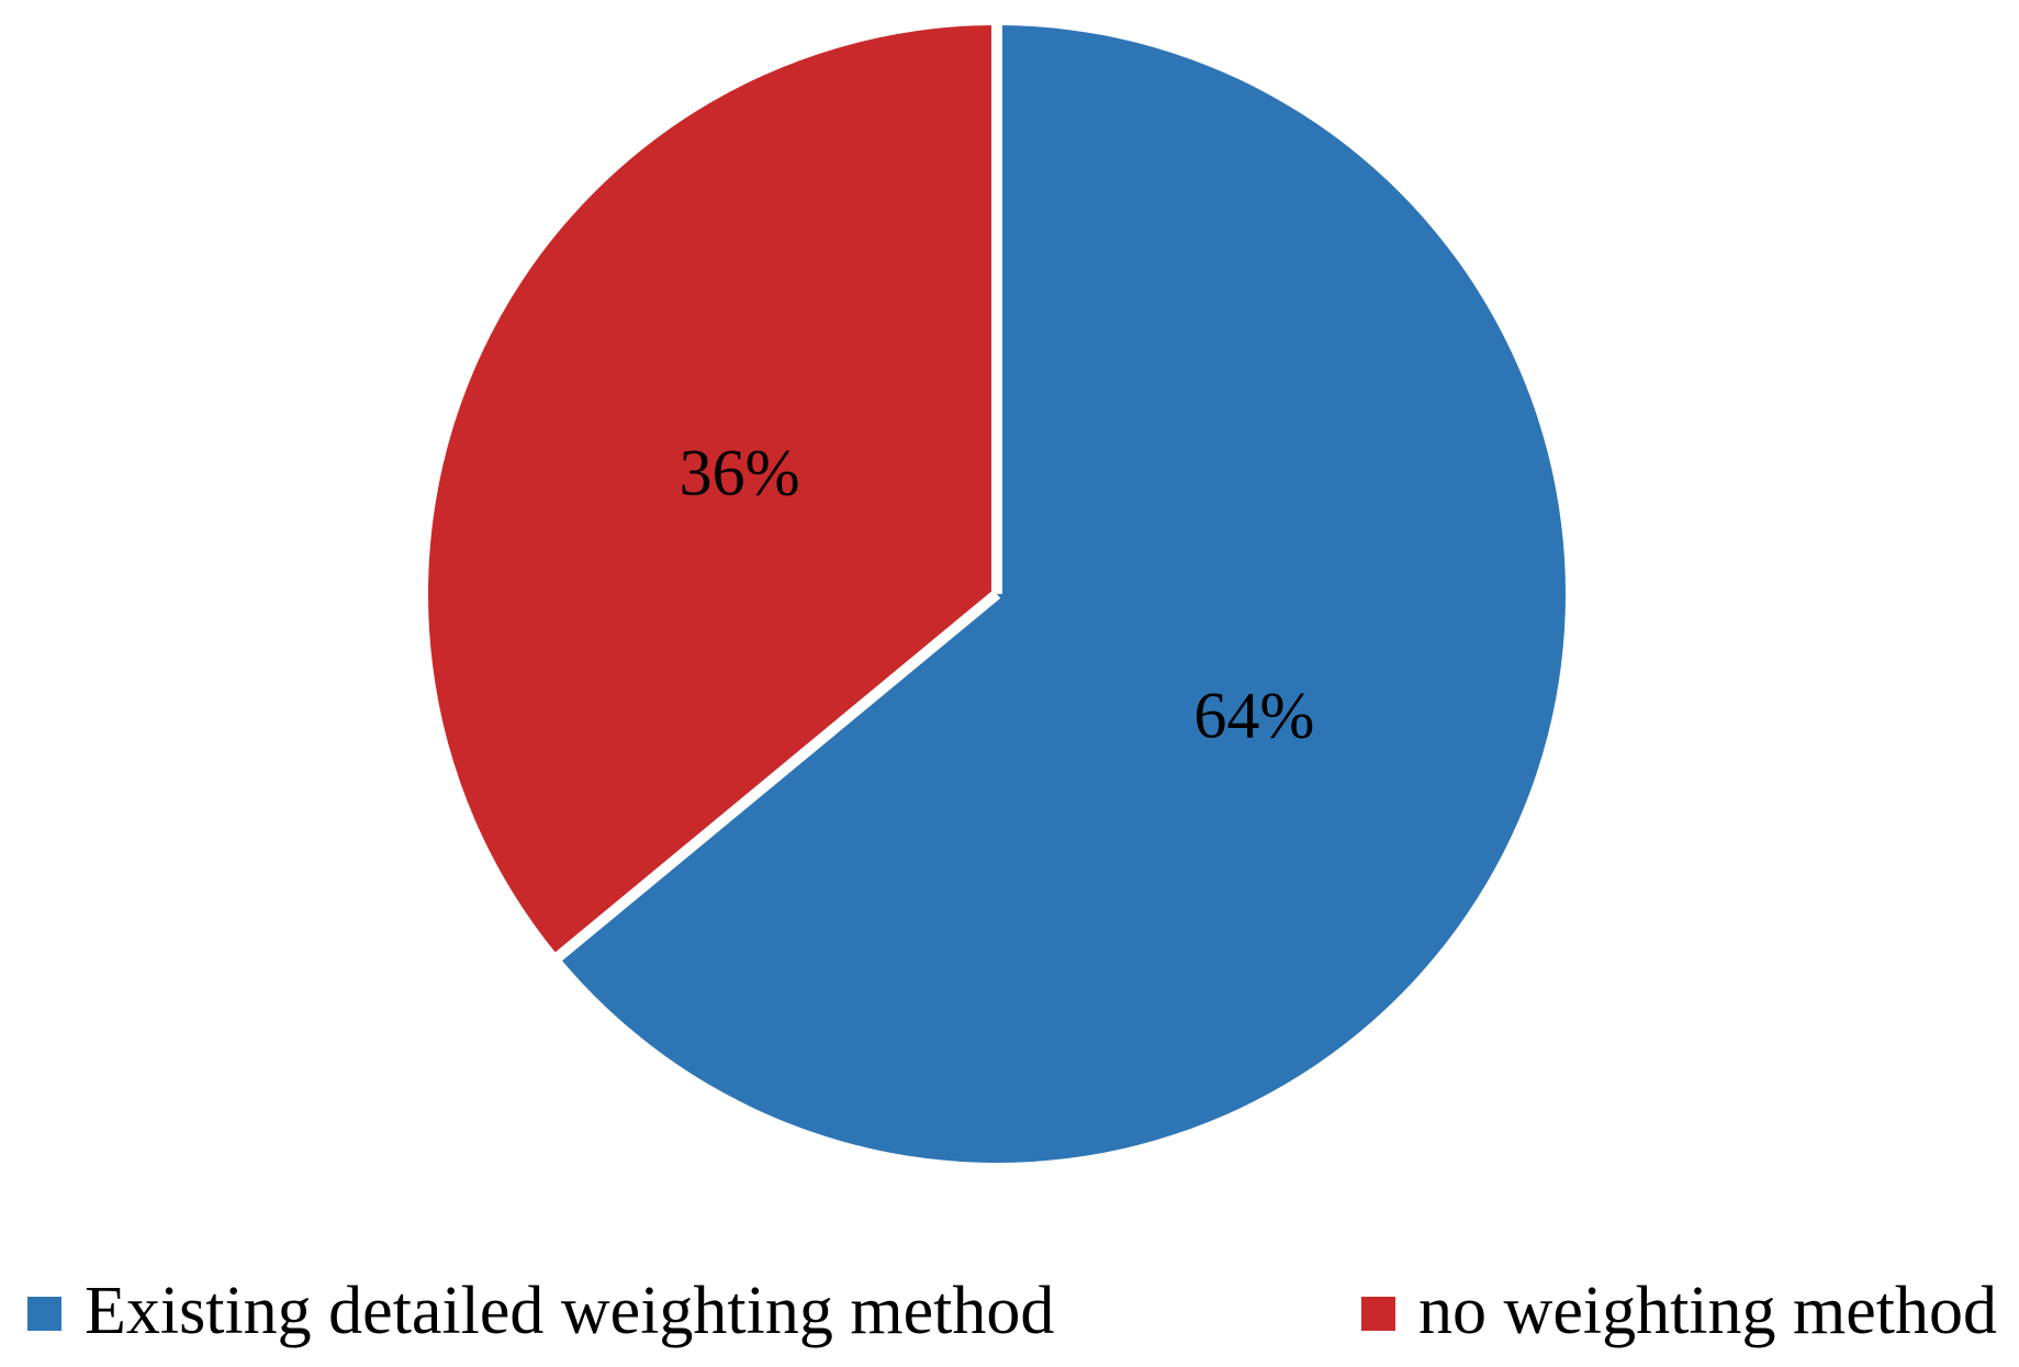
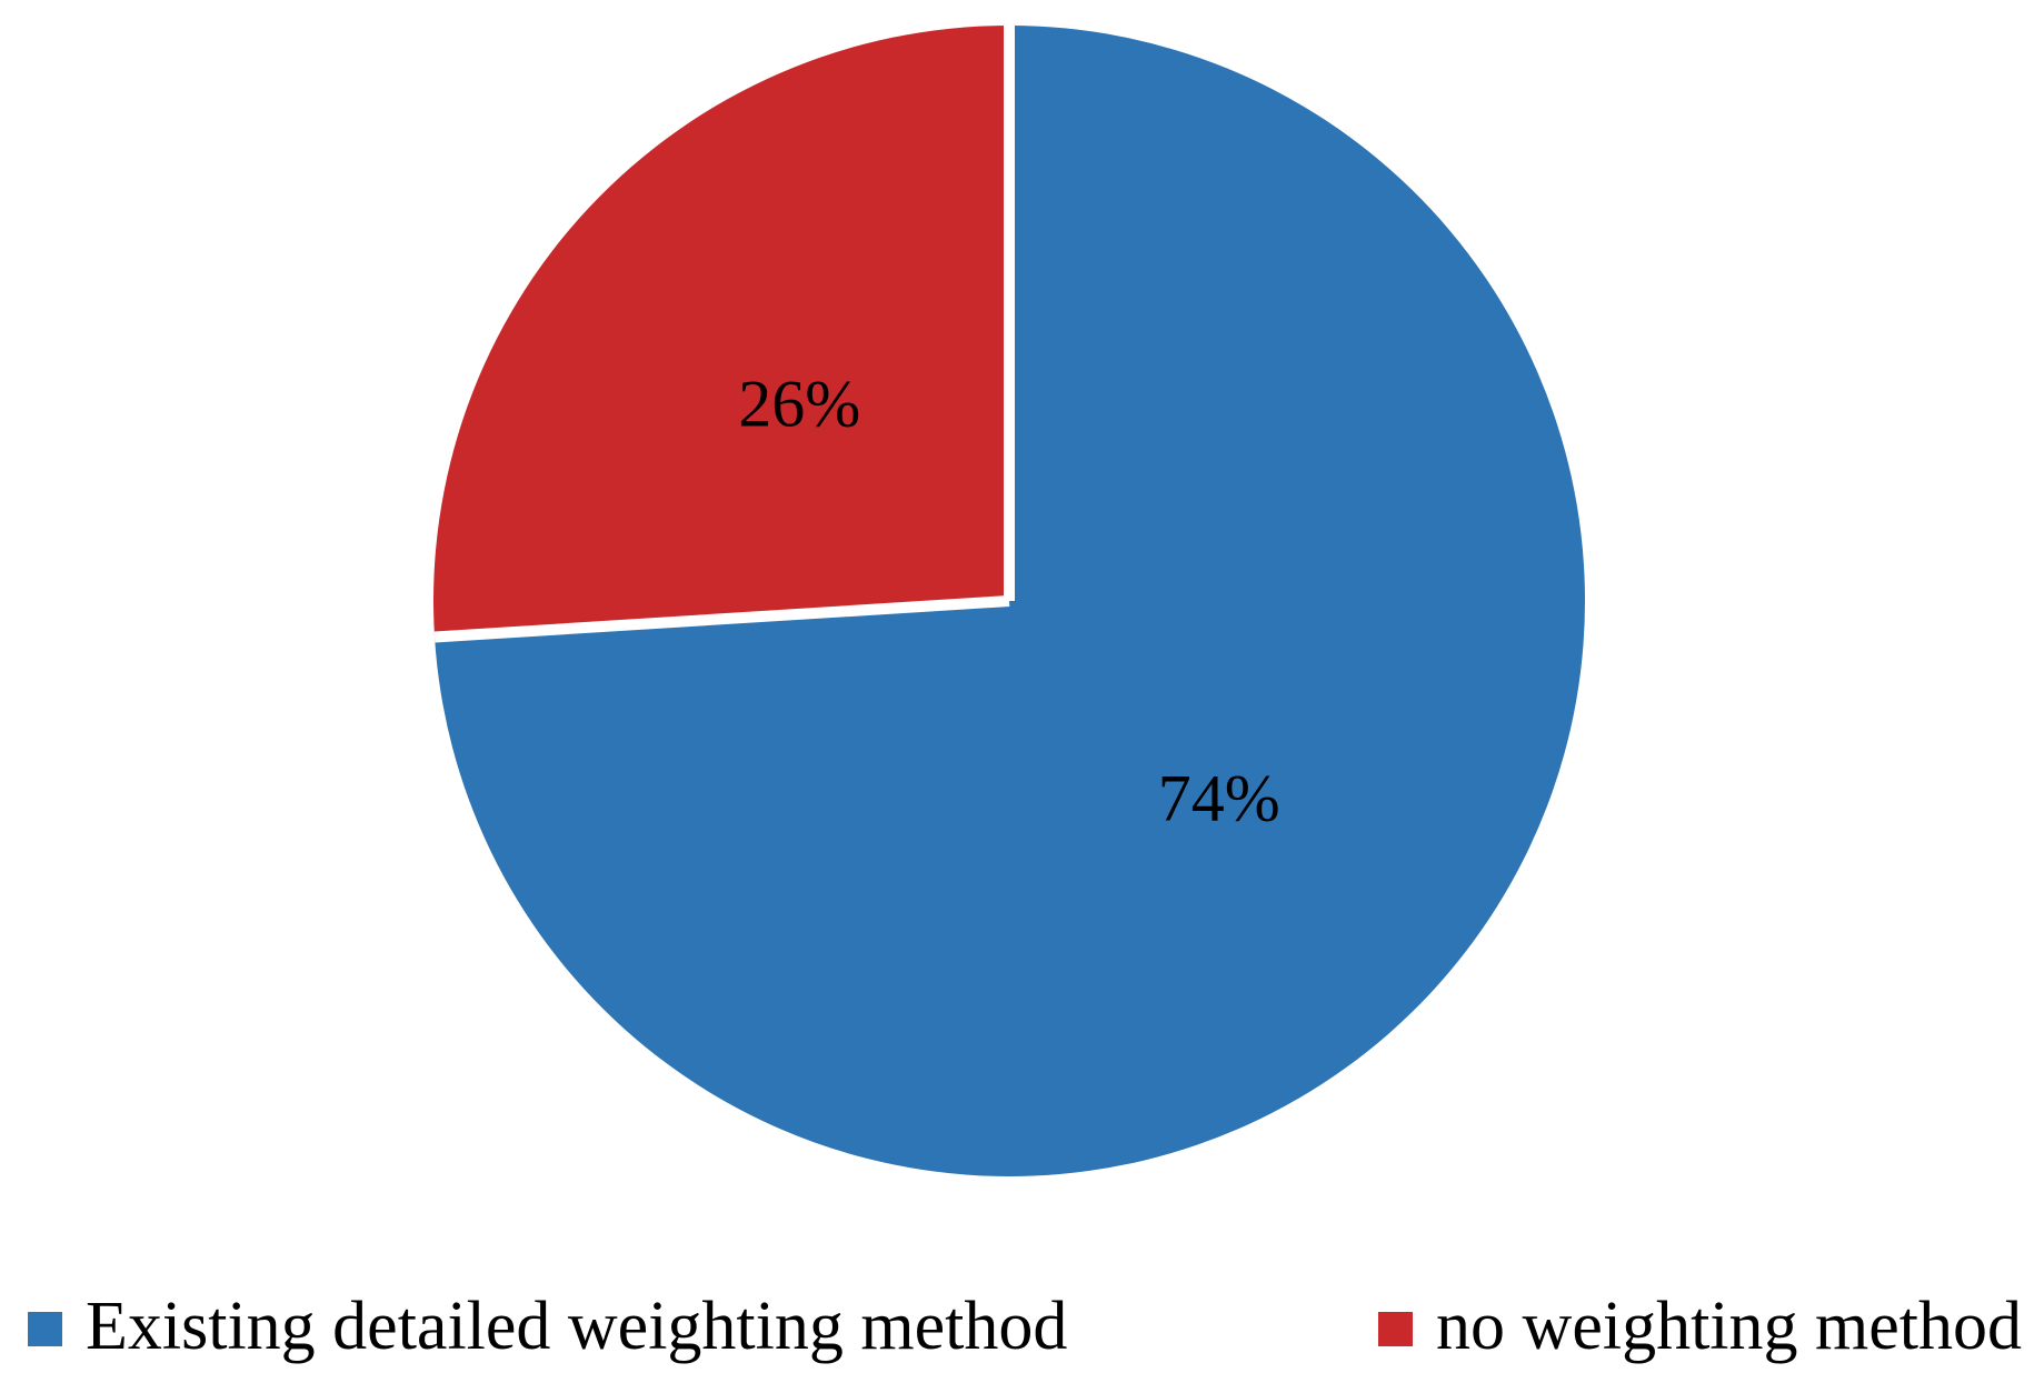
Existing detailed weighting method: 64% -> 74%
no weighting method: 36% -> 26%
